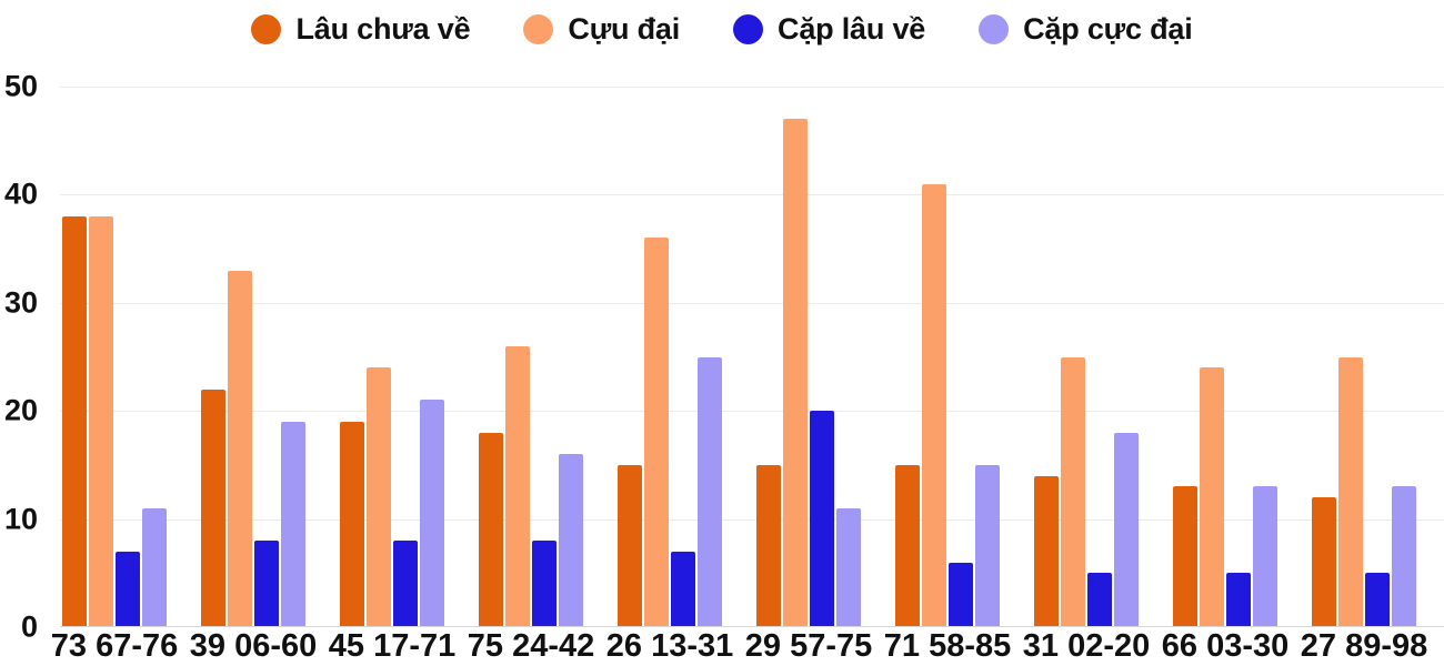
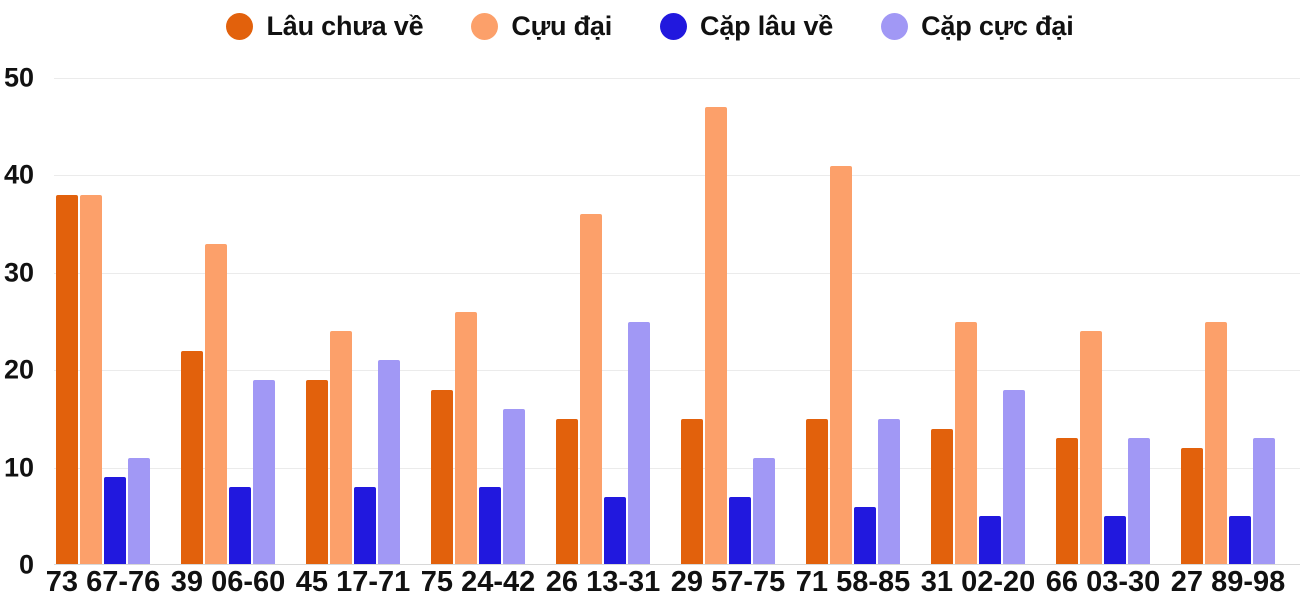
Cặp lâu về/73 67-76: 7 -> 9
Cặp lâu về/29 57-75: 20 -> 7
